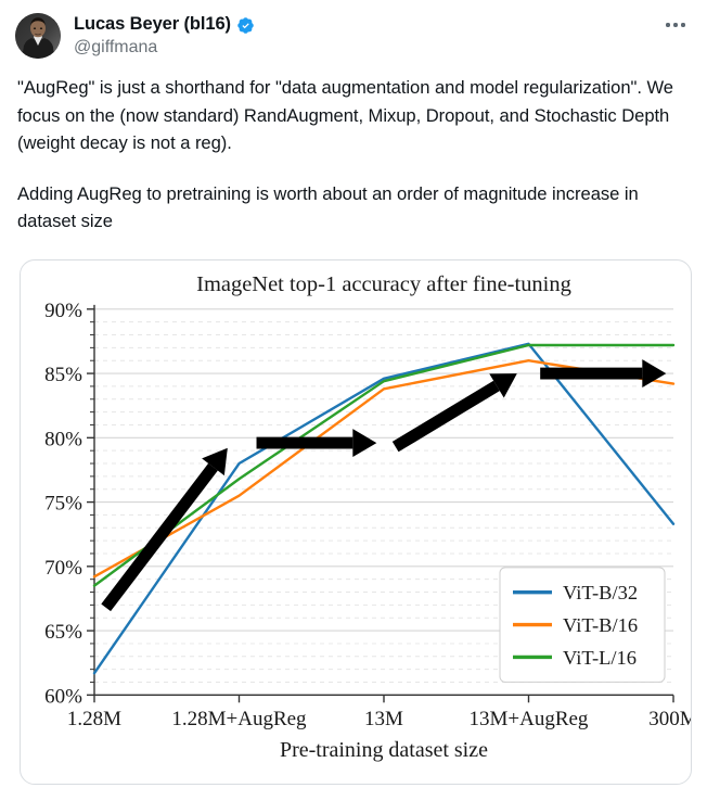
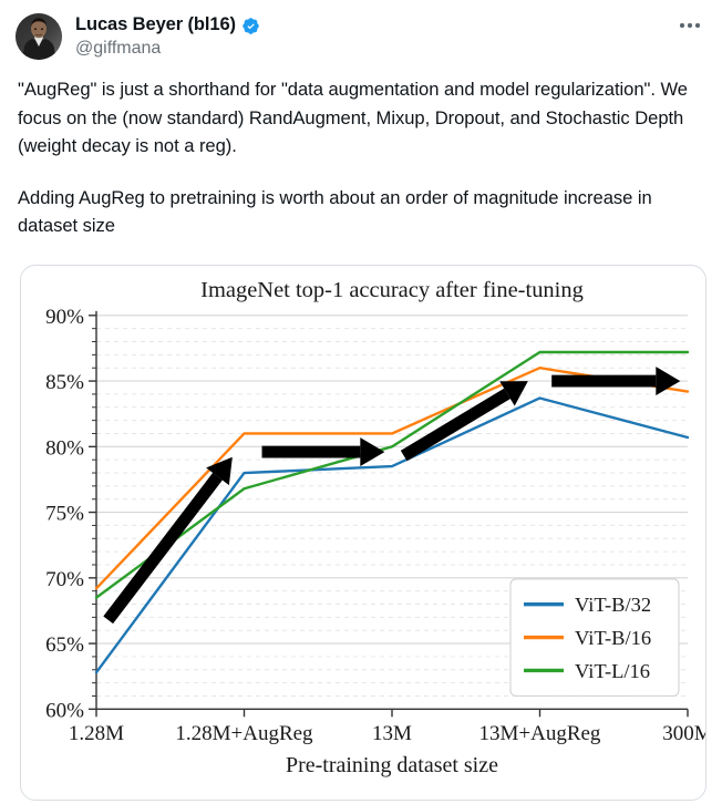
ViT-B/32/1.28M: 61.7% -> 62.8%
ViT-B/16/1.28M+AugReg: 75.5% -> 81.0%
ViT-B/32/13M: 84.6% -> 78.5%
ViT-B/16/13M: 83.8% -> 81.0%
ViT-L/16/13M: 84.4% -> 80.0%
ViT-B/32/13M+AugReg: 87.3% -> 83.7%
ViT-B/32/300M: 73.3% -> 80.7%
